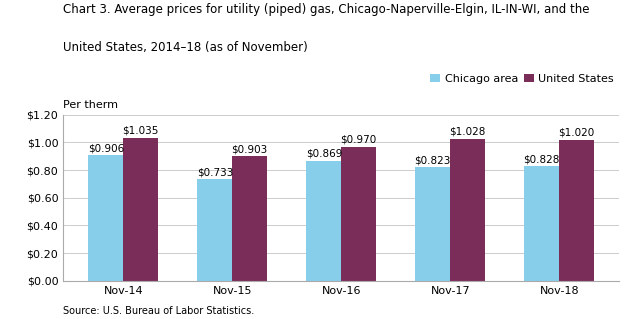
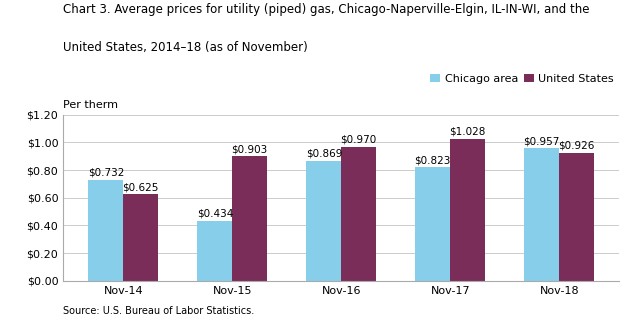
Chicago area/Nov-14: $0.906 -> $0.732
United States/Nov-14: $1.035 -> $0.625
Chicago area/Nov-15: $0.733 -> $0.434
Chicago area/Nov-18: $0.828 -> $0.957
United States/Nov-18: $1.020 -> $0.926
